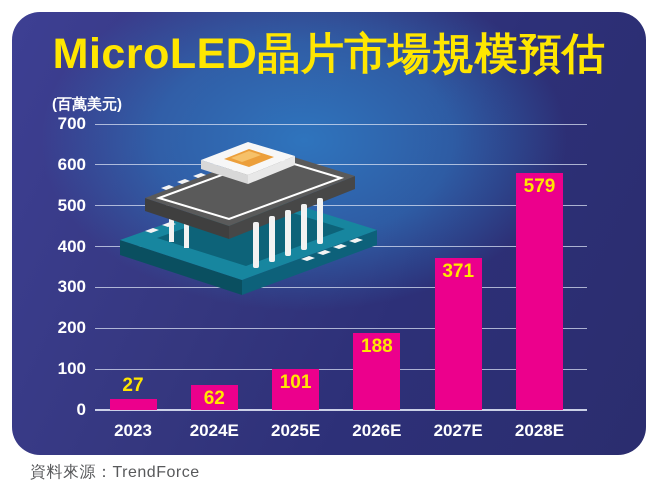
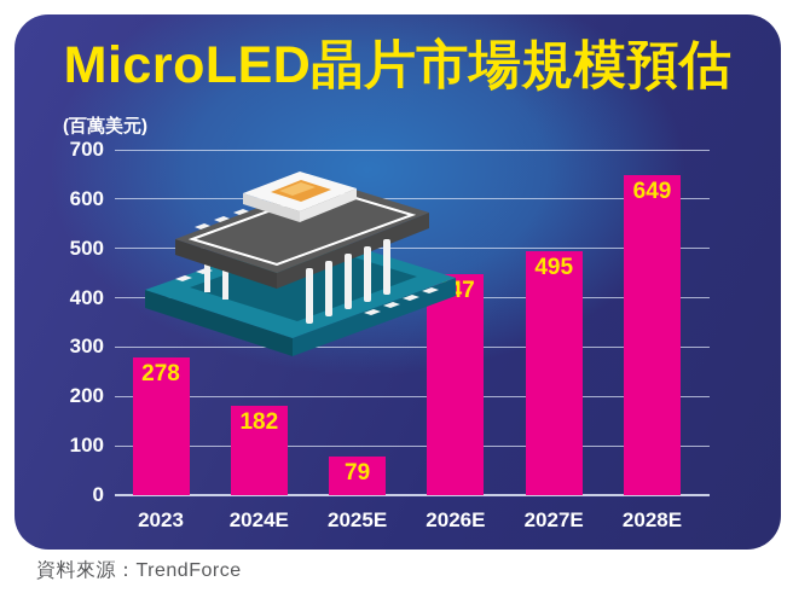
2023: 27 -> 278
2024E: 62 -> 182
2025E: 101 -> 79
2026E: 188 -> 447
2027E: 371 -> 495
2028E: 579 -> 649
